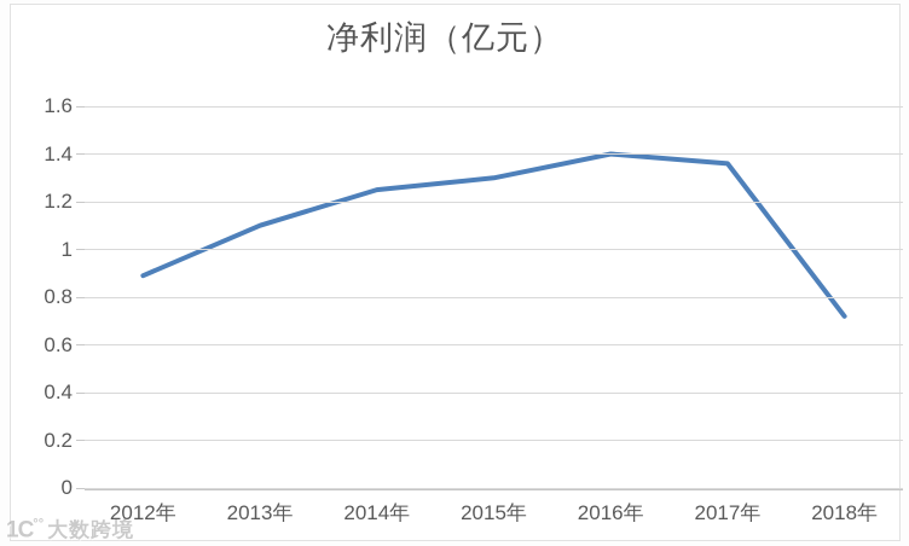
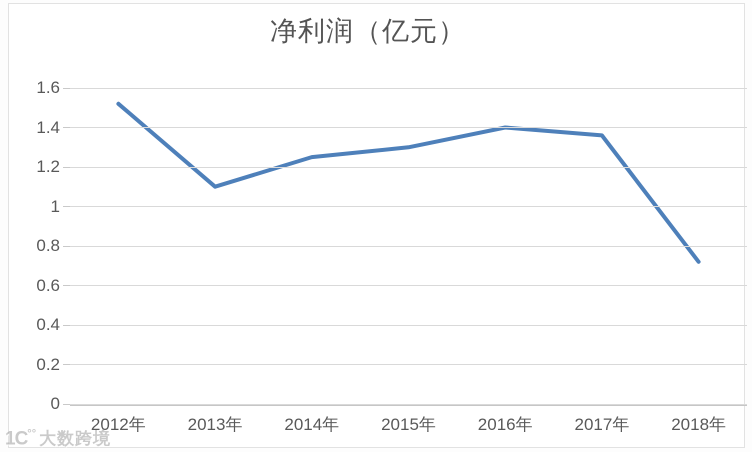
2012年: 0.89 -> 1.52
